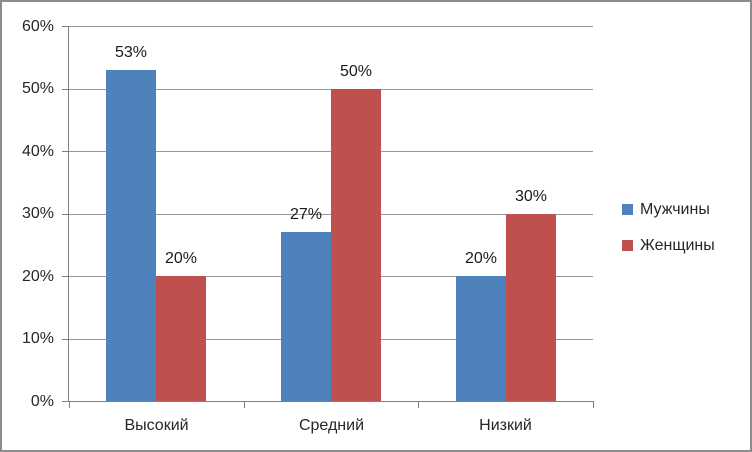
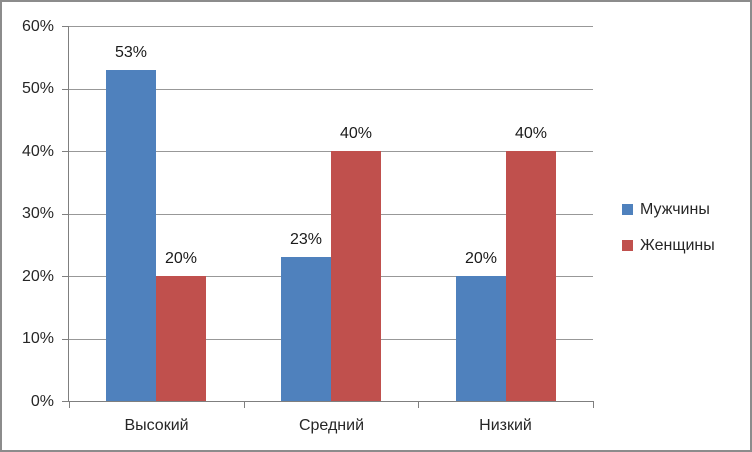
Мужчины/Средний: 27% -> 23%
Женщины/Средний: 50% -> 40%
Женщины/Низкий: 30% -> 40%
